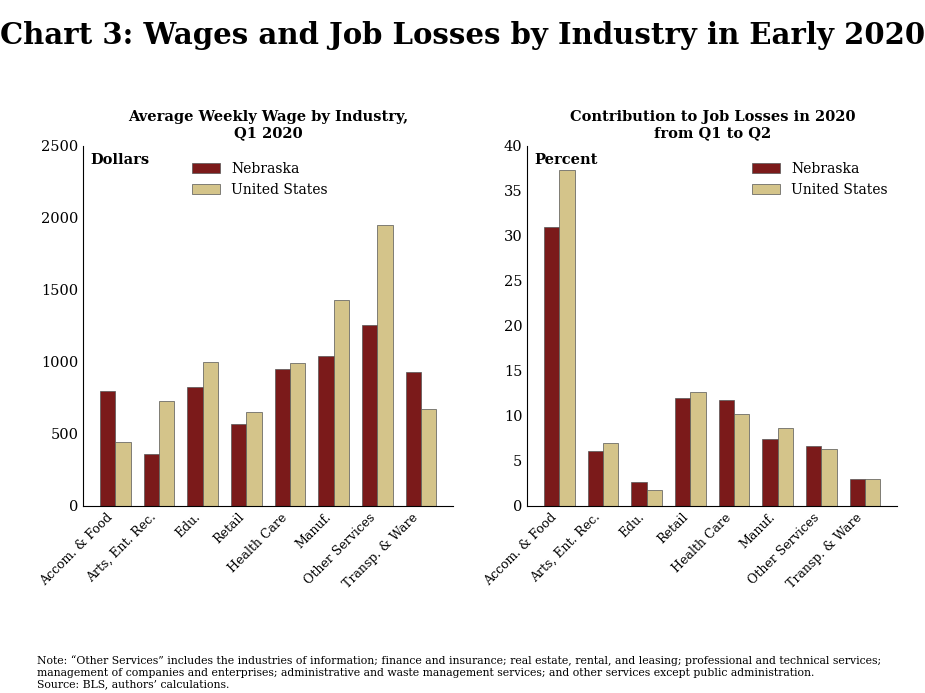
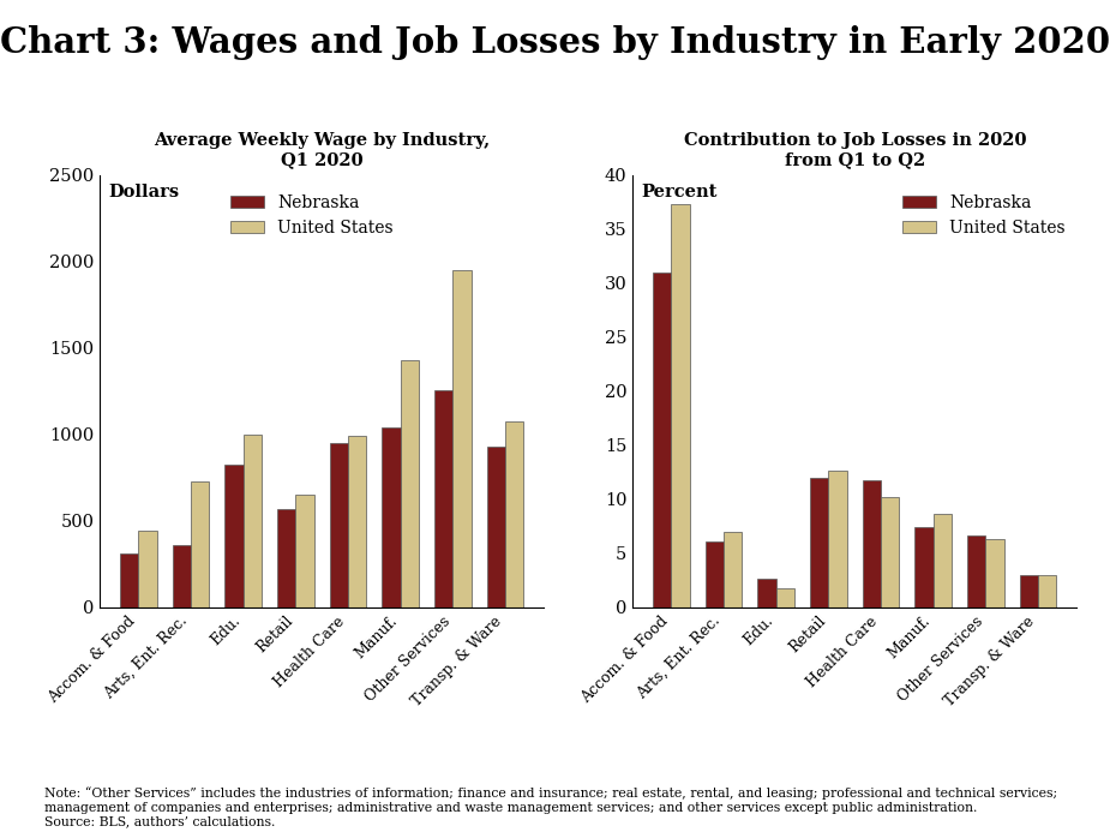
Average Weekly Wage by Industry, Q1 2020/Nebraska/Accom. & Food: 800 -> 310
Average Weekly Wage by Industry, Q1 2020/United States/Transp. & Ware: 670 -> 1080
